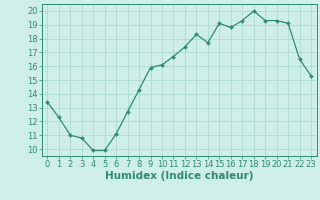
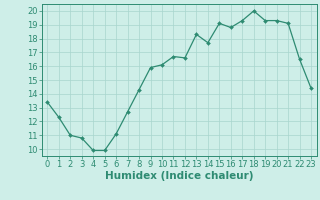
12: 17.4 -> 16.6
23: 15.3 -> 14.4
